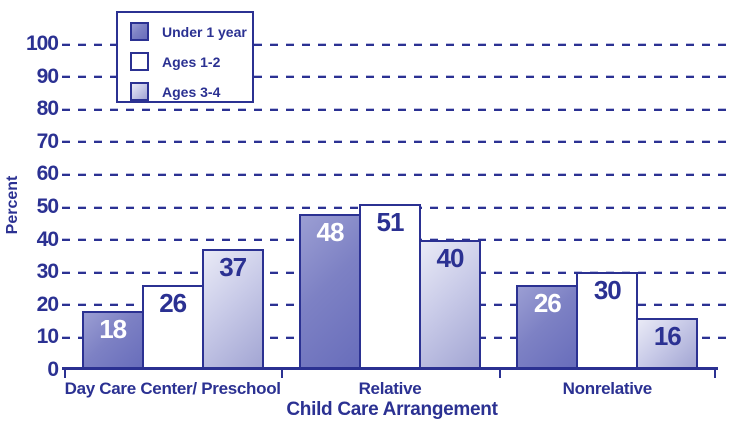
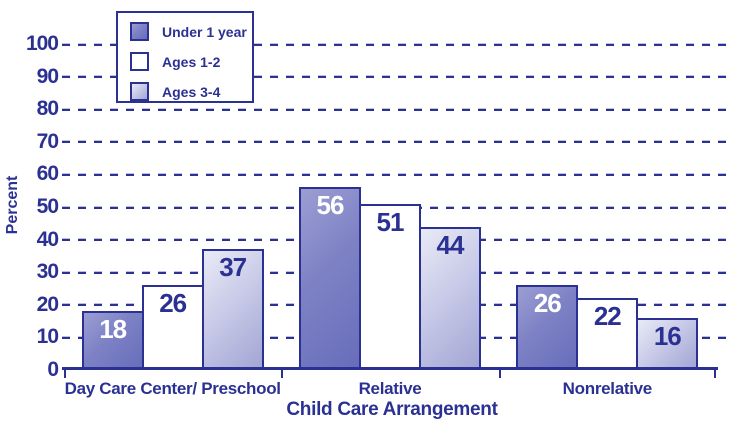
Under 1 year/Relative: 48 -> 56
Ages 3-4/Relative: 40 -> 44
Ages 1-2/Nonrelative: 30 -> 22
